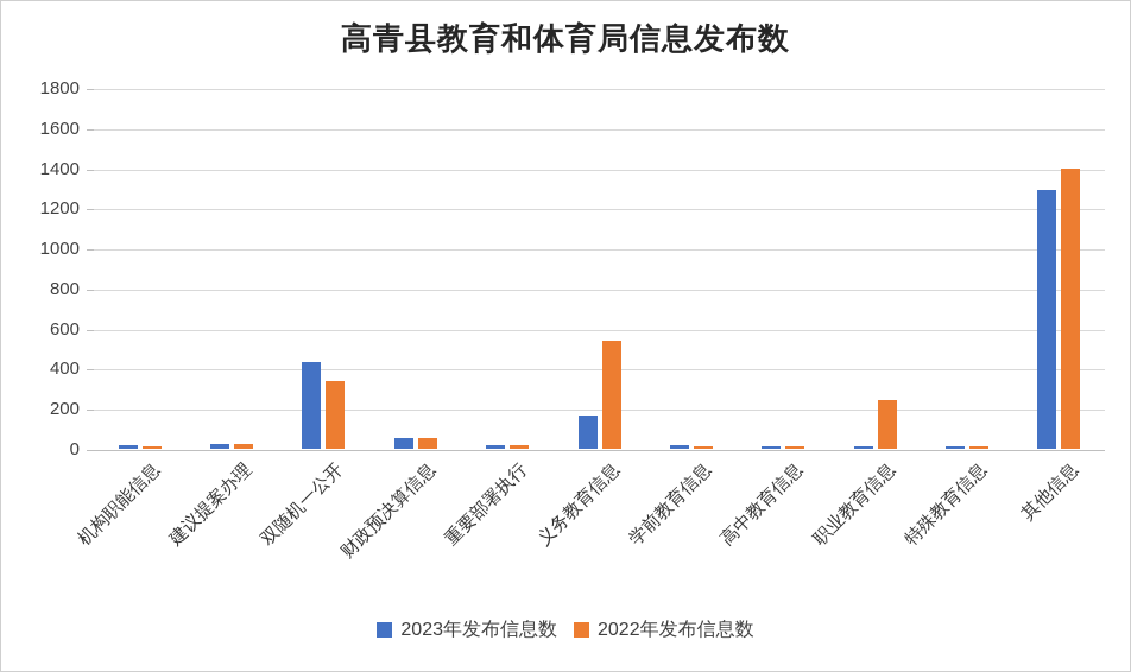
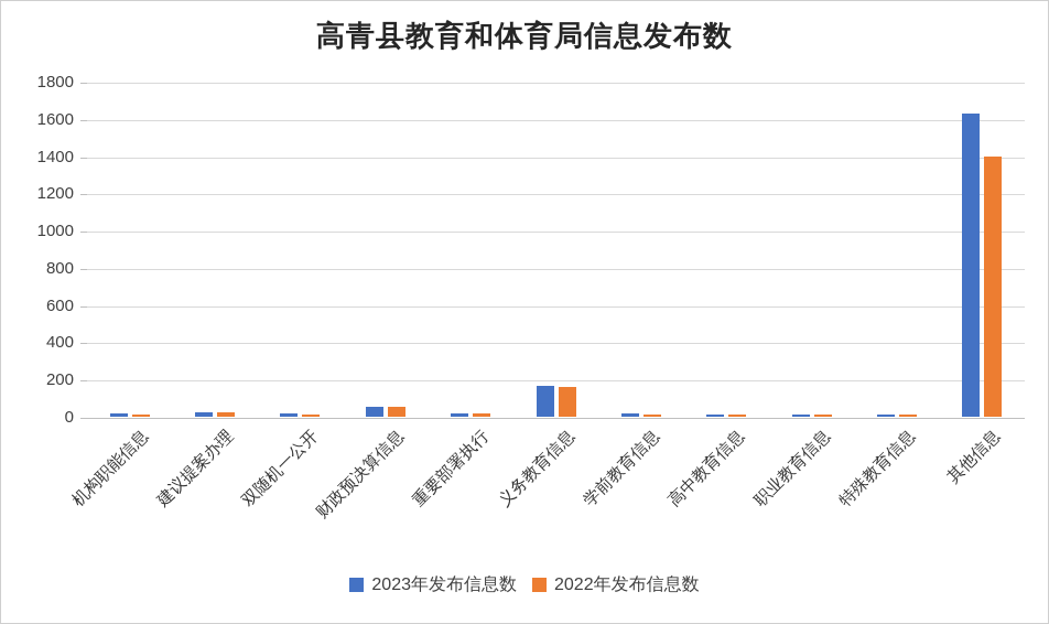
2023年发布信息数/双随机一公开: 430 -> 20
2022年发布信息数/双随机一公开: 340 -> 10
2022年发布信息数/义务教育信息: 540 -> 160
2022年发布信息数/职业教育信息: 240 -> 10
2023年发布信息数/其他信息: 1290 -> 1630
